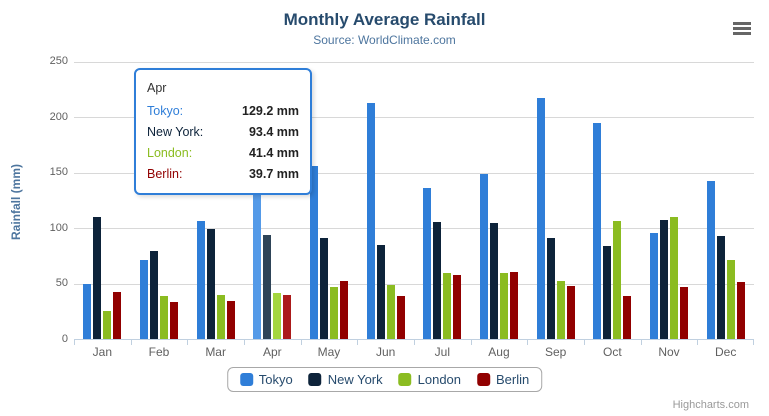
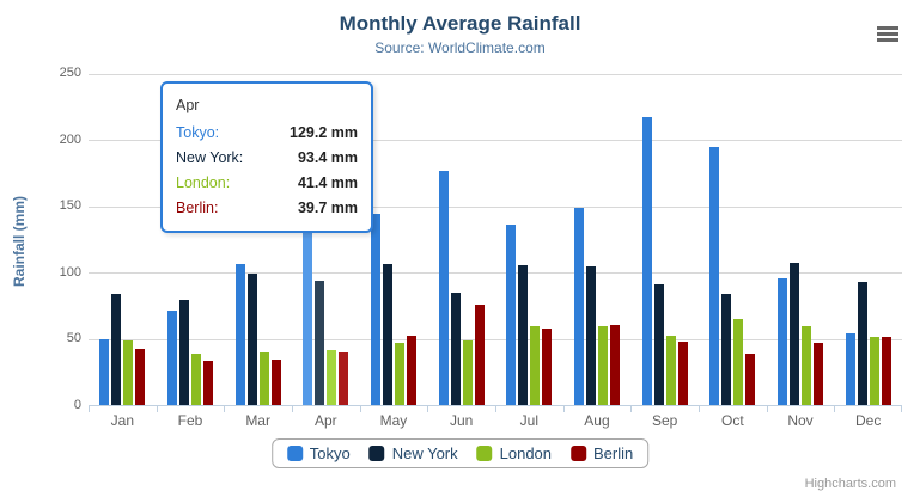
New York/Jan: 110 -> 84
London/Jan: 25 -> 49
Tokyo/May: 156 -> 144
New York/May: 91 -> 106
Tokyo/Jun: 212 -> 176
Berlin/Jun: 39 -> 76
London/Oct: 106 -> 65
London/Nov: 110 -> 59
Tokyo/Dec: 142 -> 54
London/Dec: 71 -> 51
